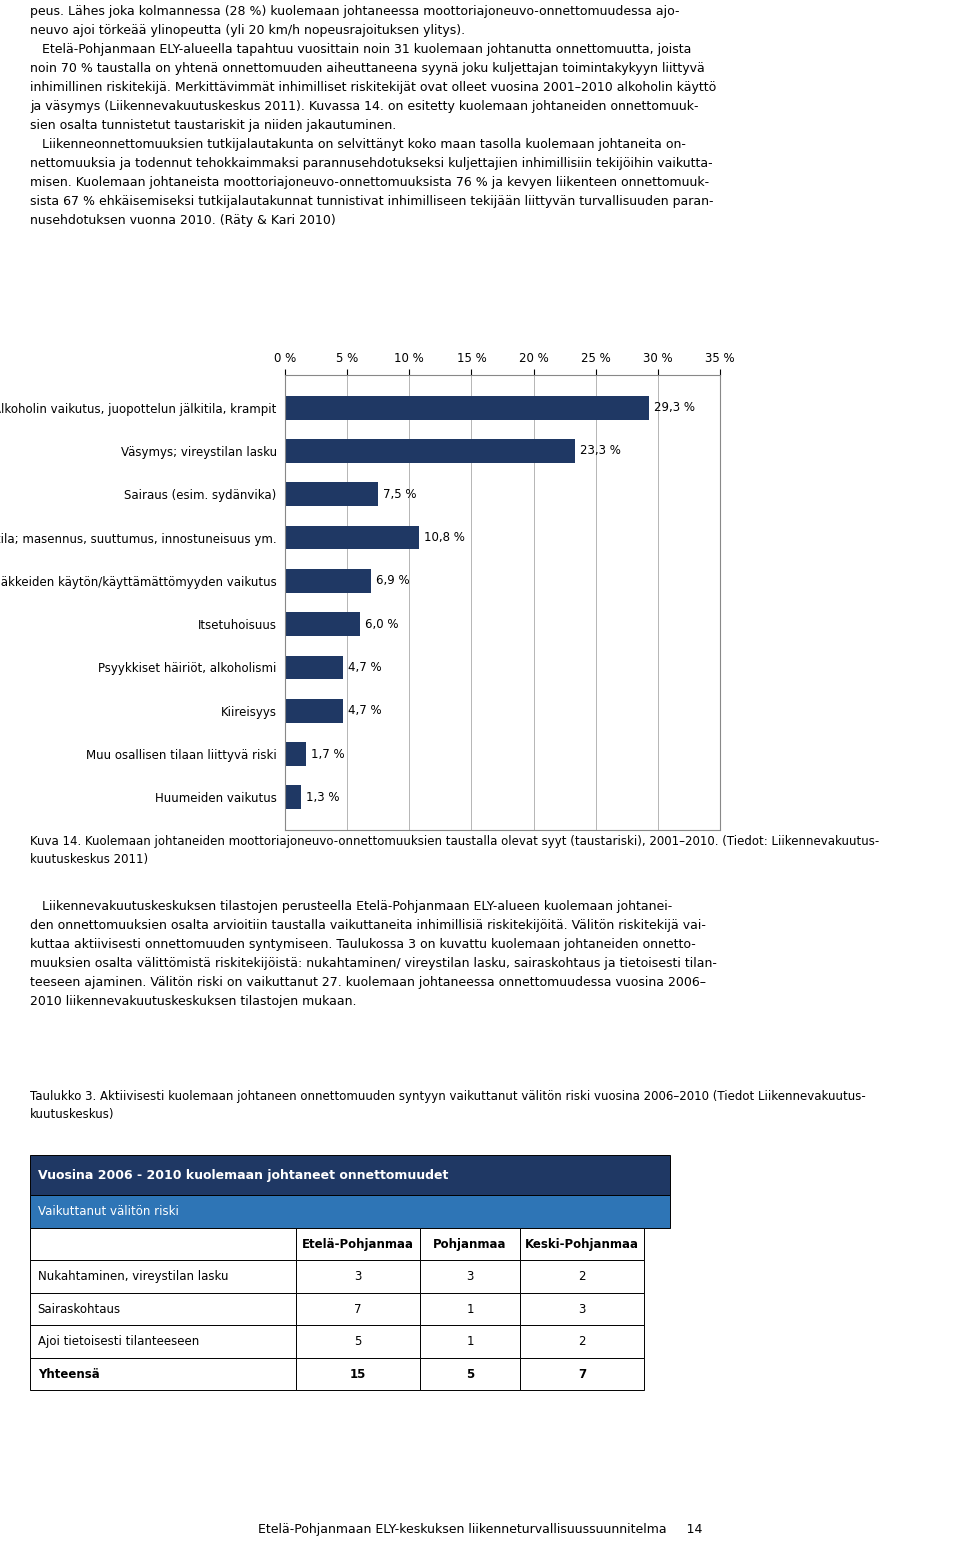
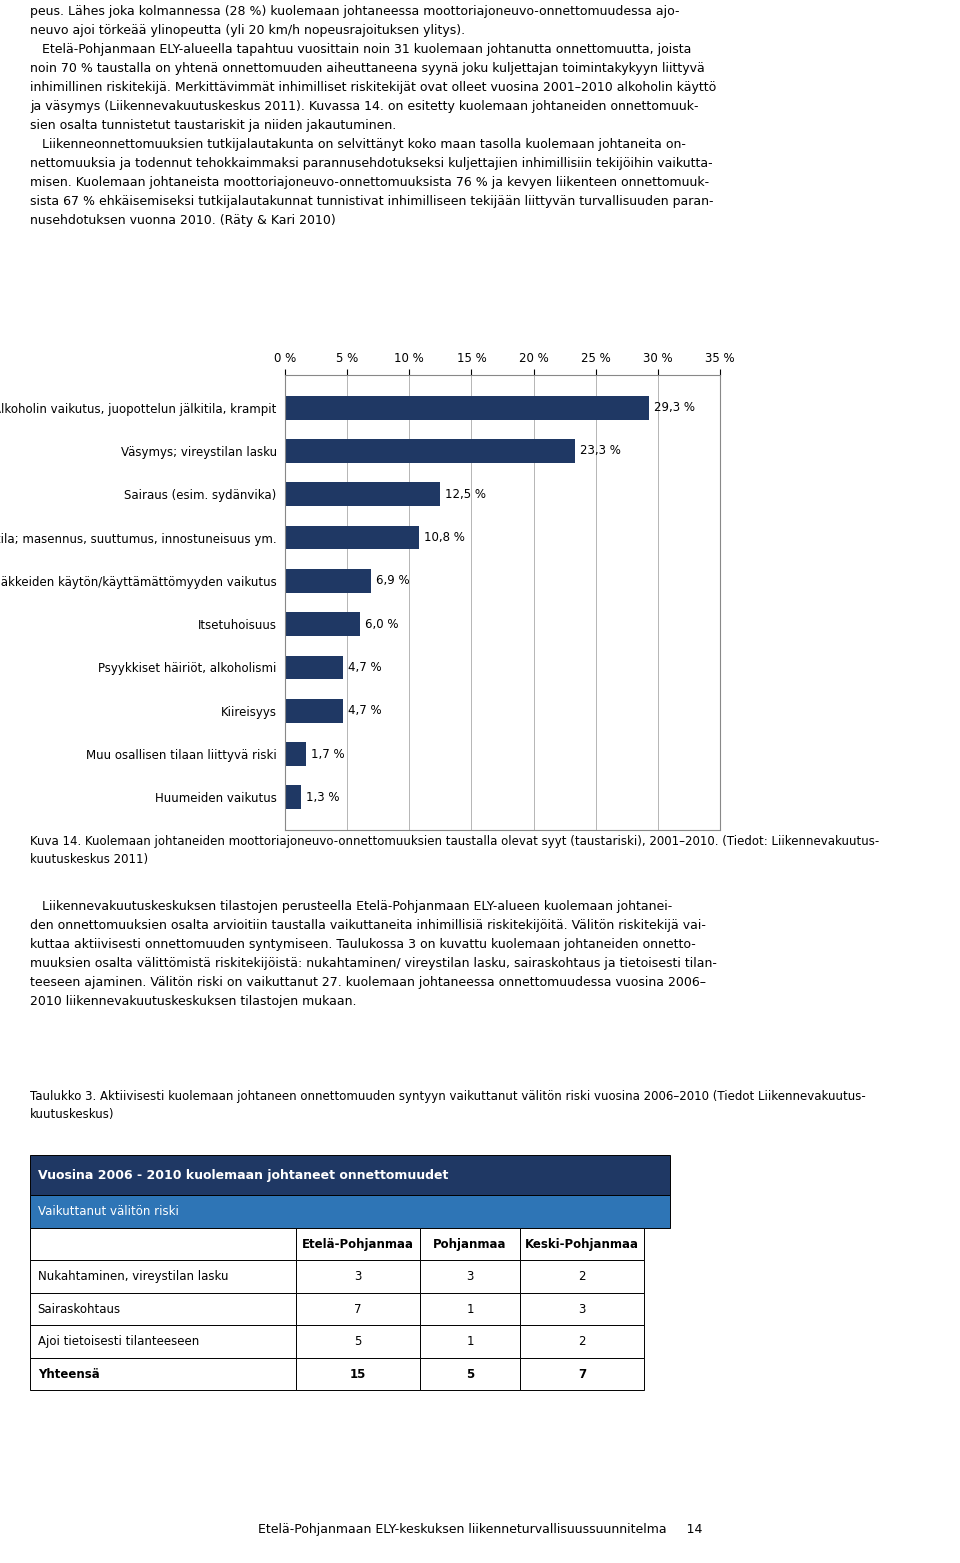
Sairaus (esim. sydänvika): 7,5 -> 12,5
